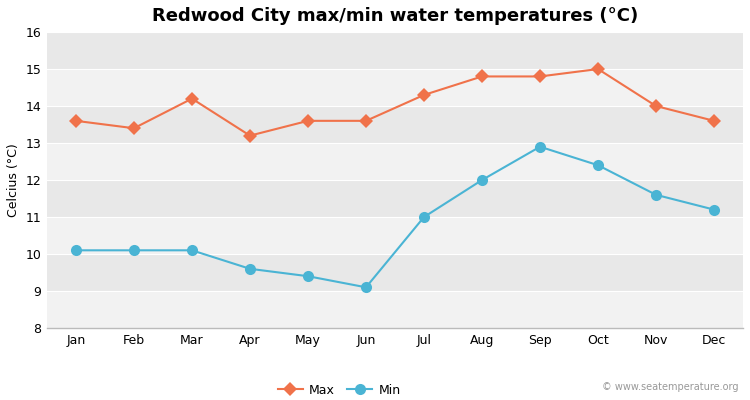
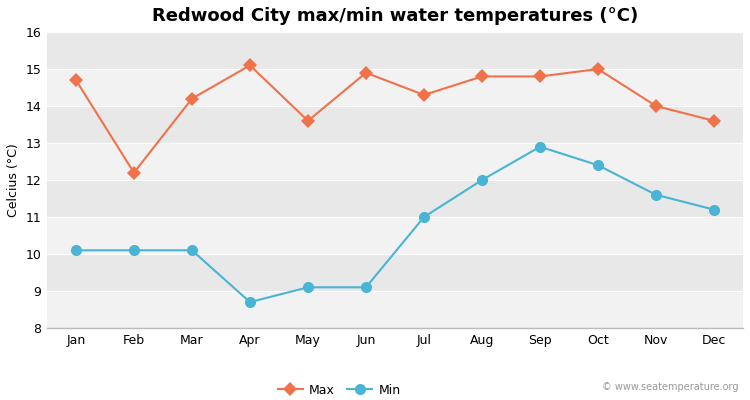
Max/Jan: 13.6 -> 14.7
Max/Feb: 13.4 -> 12.2
Max/Apr: 13.2 -> 15.1
Min/Apr: 9.6 -> 8.7
Min/May: 9.4 -> 9.1
Max/Jun: 13.6 -> 14.9
